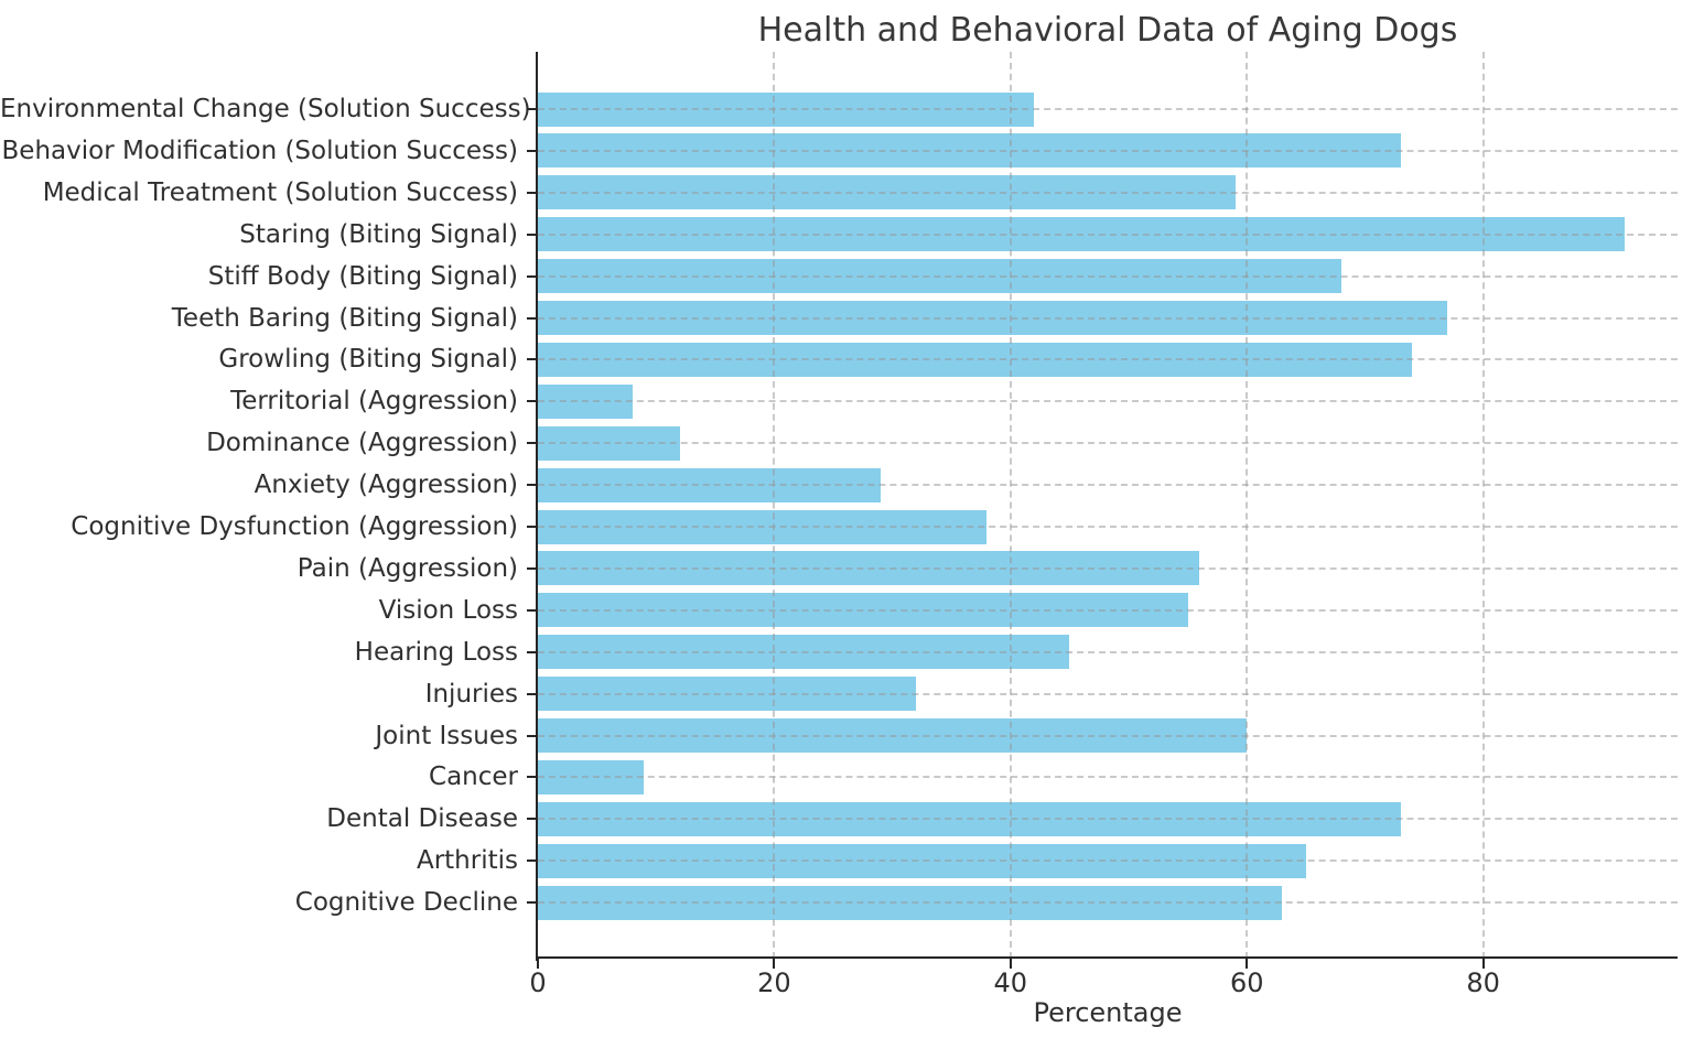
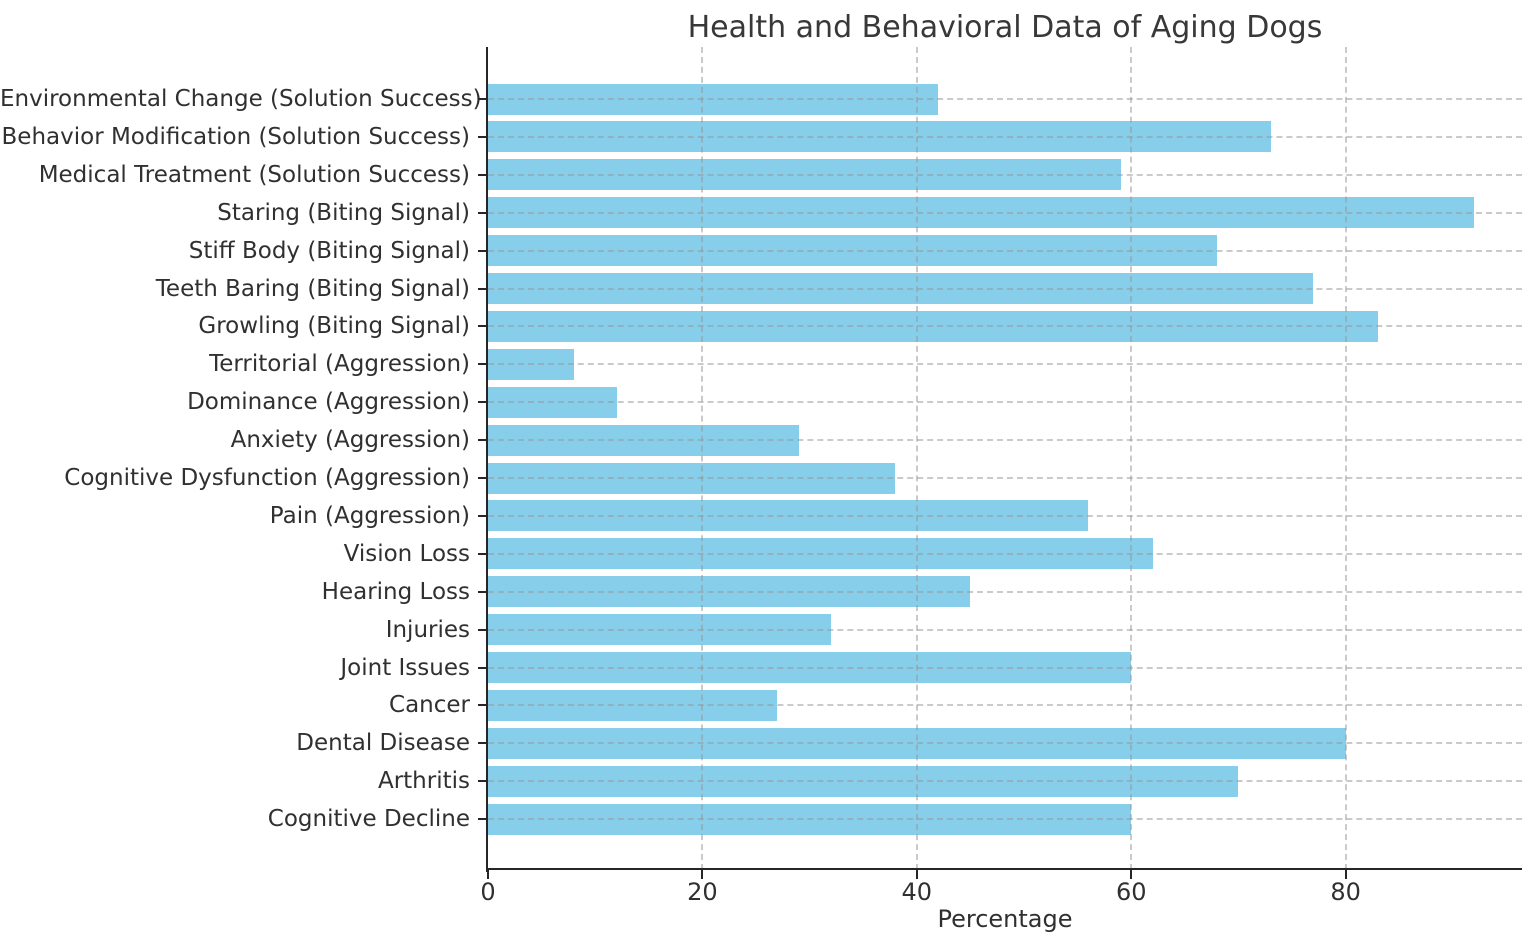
Growling (Biting Signal): 74 -> 83
Vision Loss: 55 -> 62
Cancer: 9 -> 27
Dental Disease: 73 -> 80
Arthritis: 65 -> 70
Cognitive Decline: 63 -> 60
